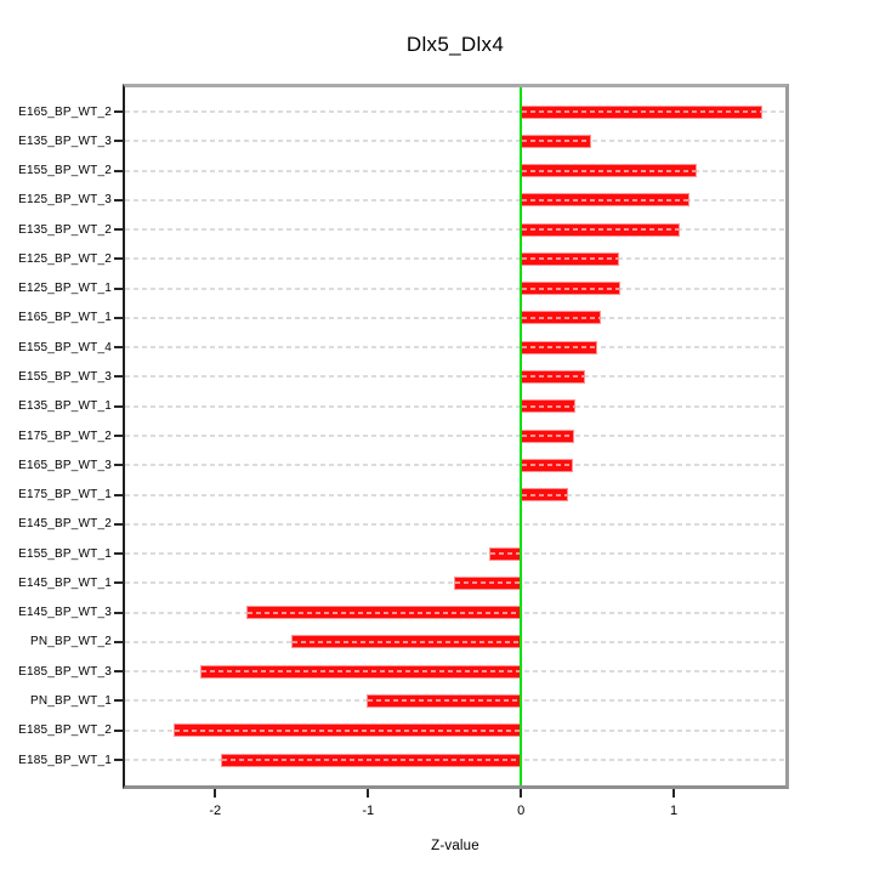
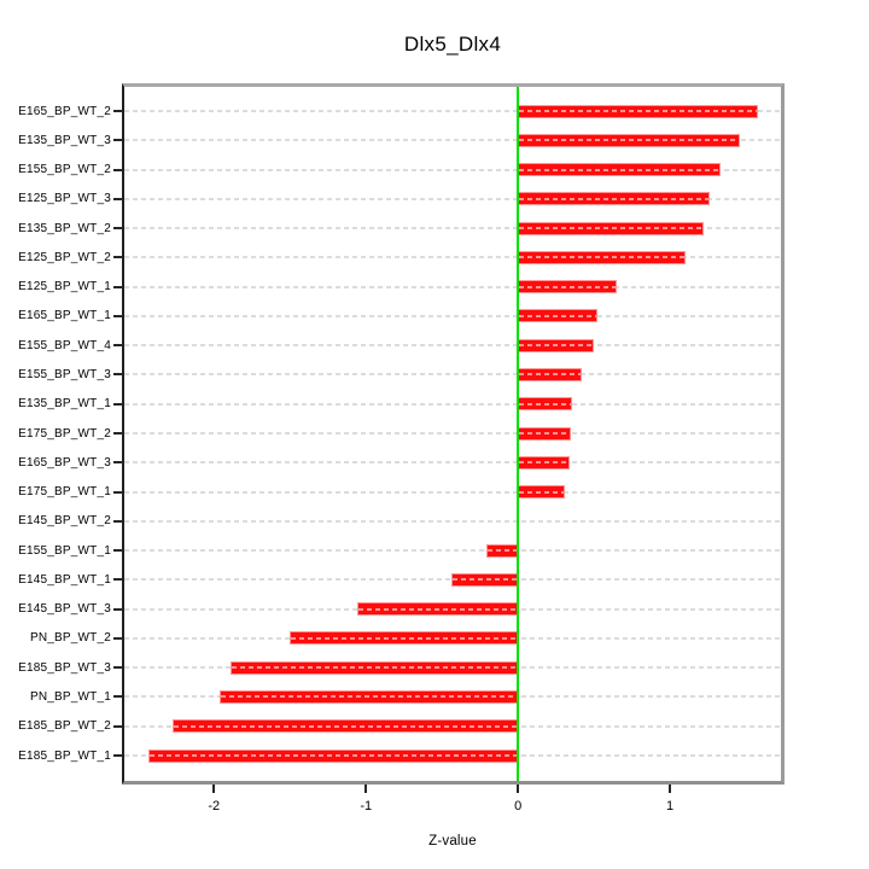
E135_BP_WT_3: 0.46 -> 1.46
E155_BP_WT_2: 1.15 -> 1.33
E125_BP_WT_3: 1.10 -> 1.26
E135_BP_WT_2: 1.04 -> 1.22
E125_BP_WT_2: 0.64 -> 1.10
E145_BP_WT_3: -1.80 -> -1.06
E185_BP_WT_3: -2.10 -> -1.89
PN_BP_WT_1: -1.01 -> -1.96
E185_BP_WT_1: -1.96 -> -2.43
